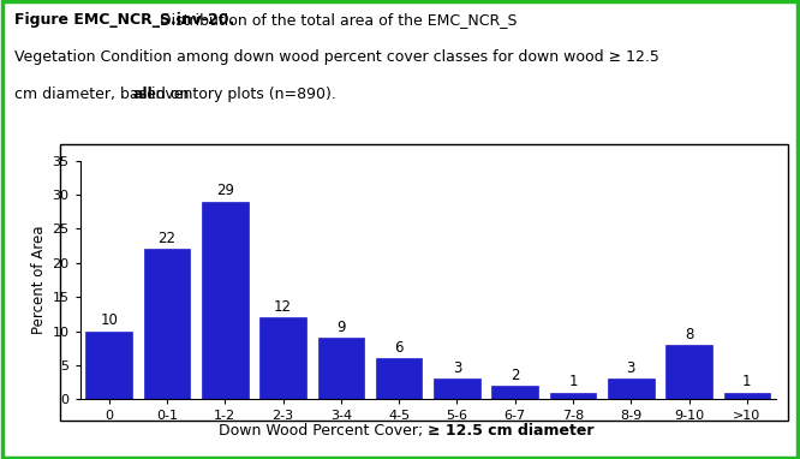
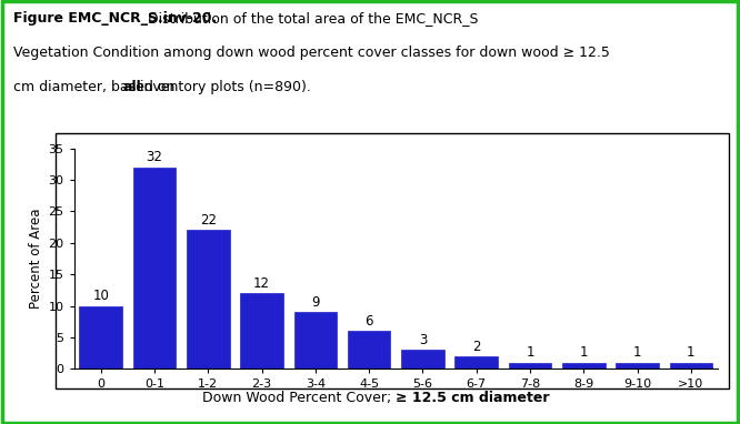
0-1: 22 -> 32
1-2: 29 -> 22
8-9: 3 -> 1
9-10: 8 -> 1
